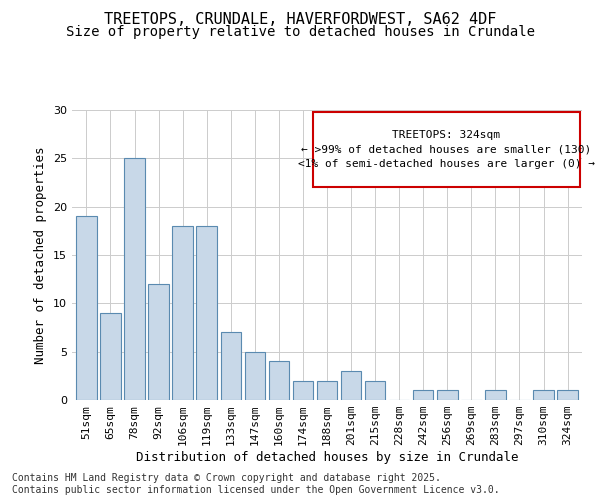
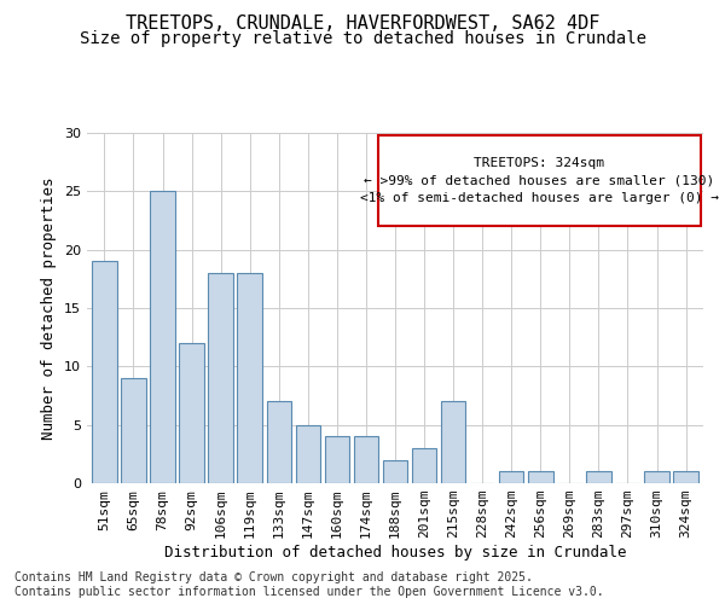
174sqm: 2 -> 4
215sqm: 2 -> 7
